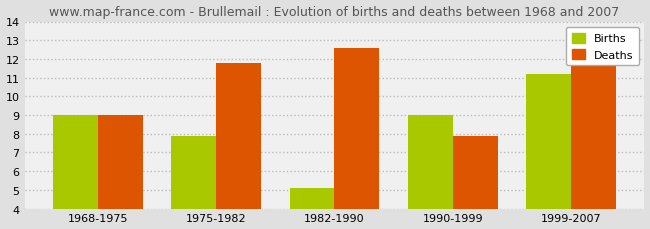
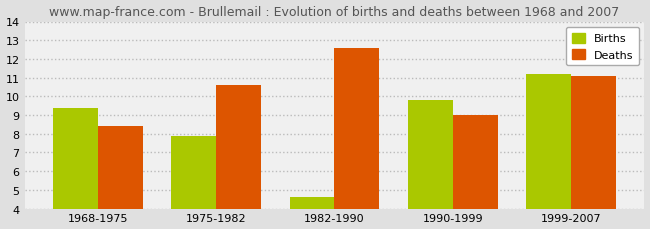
Births/1968-1975: 9.0 -> 9.4
Deaths/1968-1975: 9.0 -> 8.4
Deaths/1975-1982: 11.8 -> 10.6
Births/1982-1990: 5.1 -> 4.6
Births/1990-1999: 9.0 -> 9.8
Deaths/1990-1999: 7.9 -> 9.0
Deaths/1999-2007: 11.8 -> 11.1
